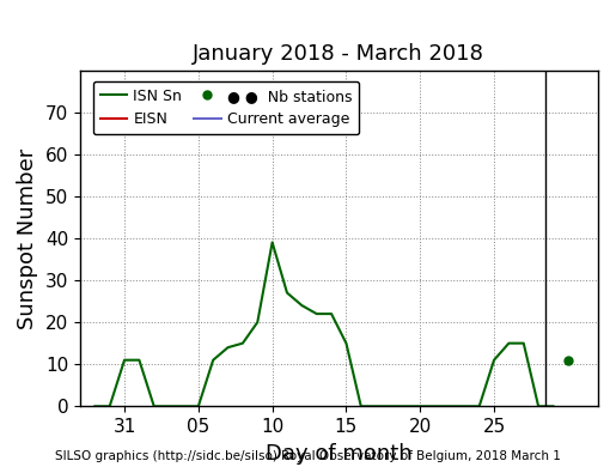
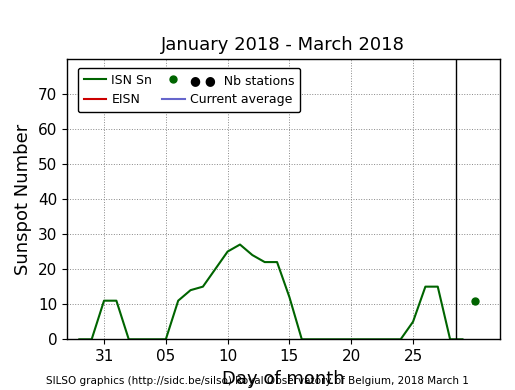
10: 39 -> 25
15: 15 -> 12
25: 11 -> 5
